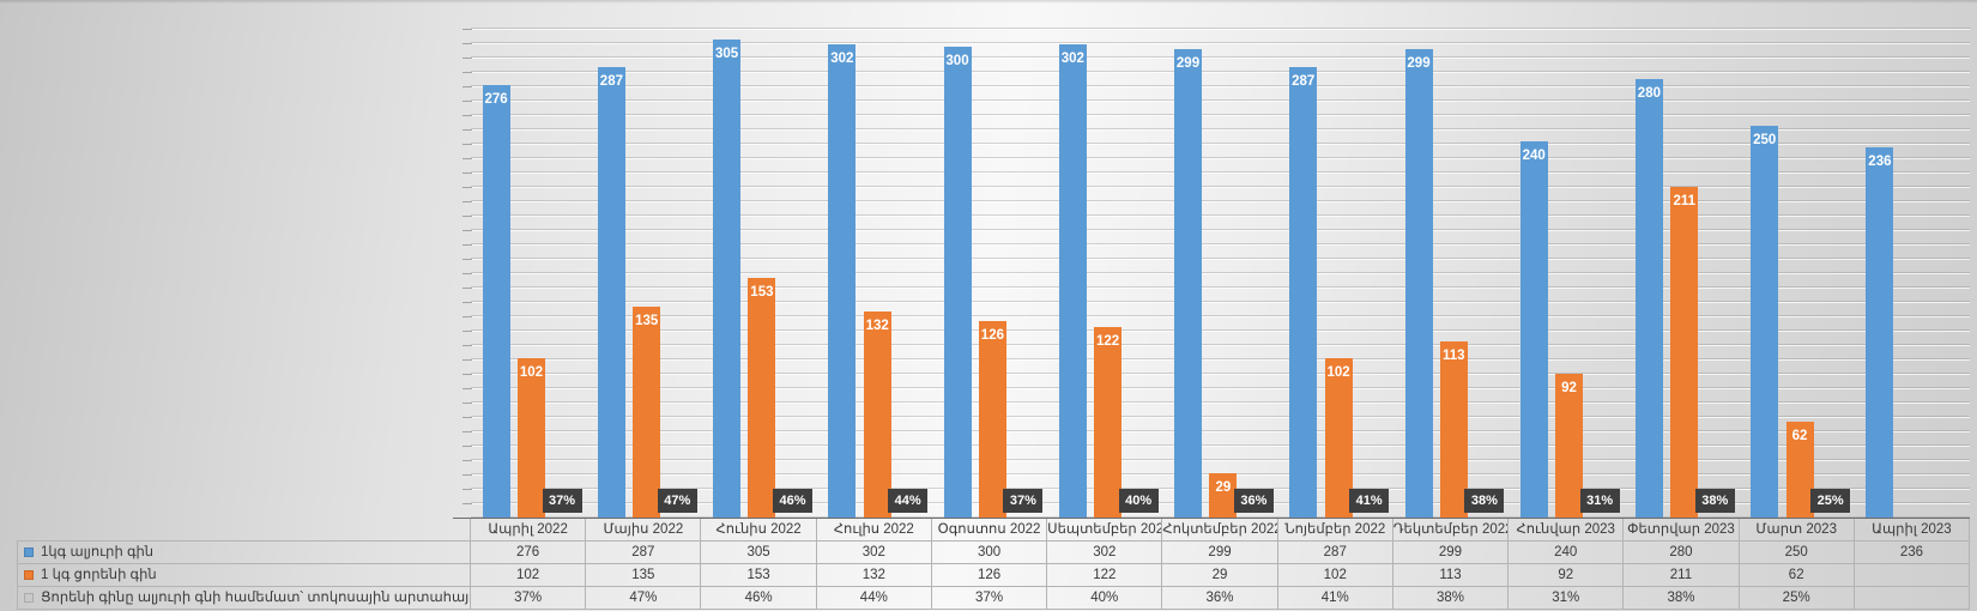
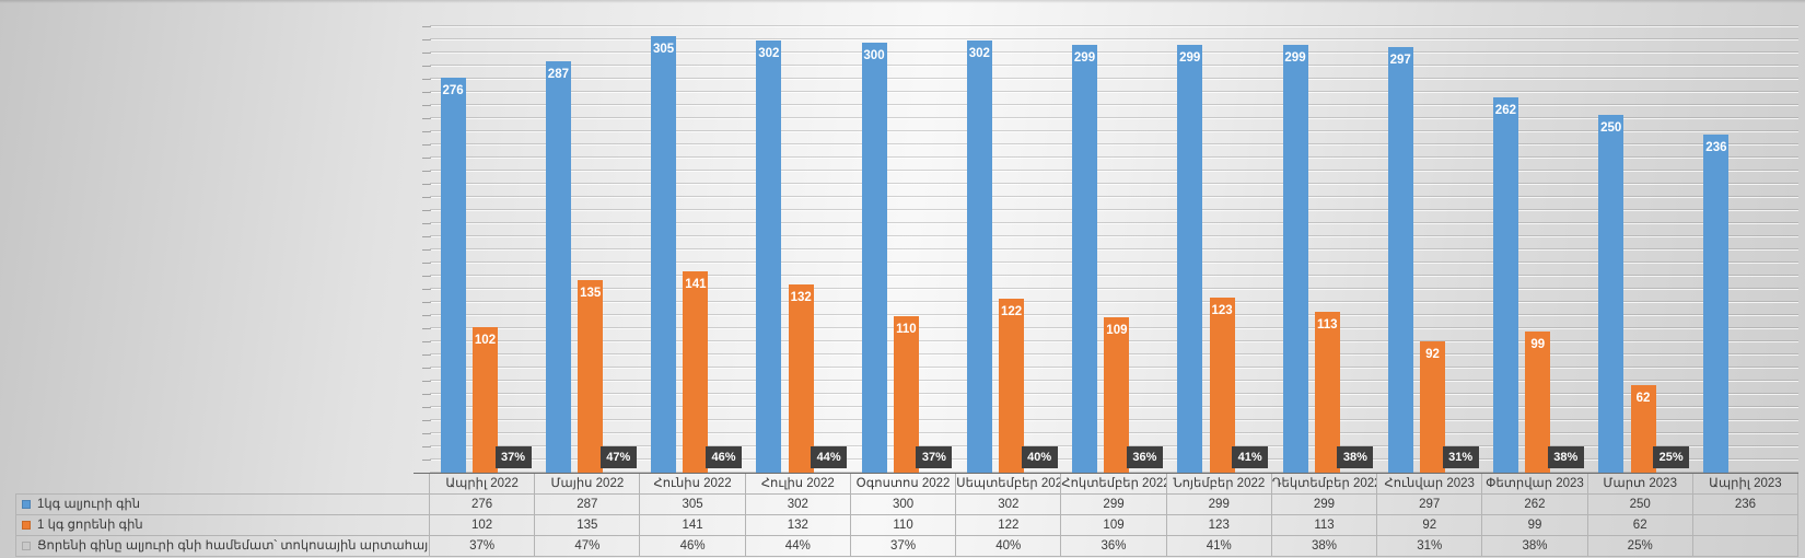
1 կգ ցորենի գին/Հունիս 2022: 153 -> 141
1 կգ ցորենի գին/Օգոստոս 2022: 126 -> 110
1 կգ ցորենի գին/Հոկտեմբեր 2022: 29 -> 109
1կգ ալյուրի գին/Նոյեմբեր 2022: 287 -> 299
1 կգ ցորենի գին/Նոյեմբեր 2022: 102 -> 123
1կգ ալյուրի գին/Հունվար 2023: 240 -> 297
1կգ ալյուրի գին/Փետրվար 2023: 280 -> 262
1 կգ ցորենի գին/Փետրվար 2023: 211 -> 99
